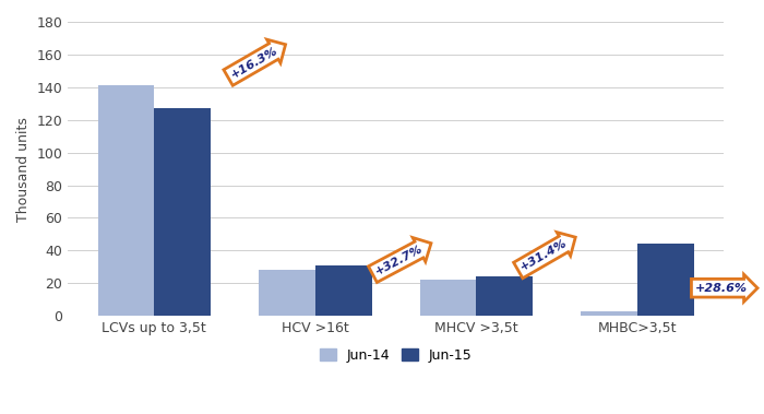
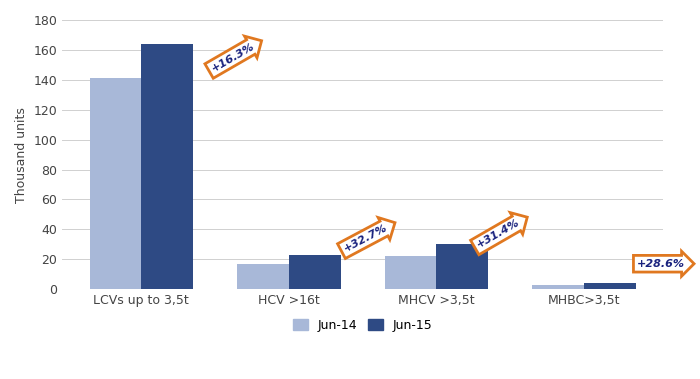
Jun-15/LCVs up to 3,5t: 127 -> 164
Jun-14/HCV >16t: 28 -> 17
Jun-15/HCV >16t: 31 -> 23
Jun-15/MHCV >3,5t: 24 -> 30
Jun-15/MHBC>3,5t: 44 -> 4
